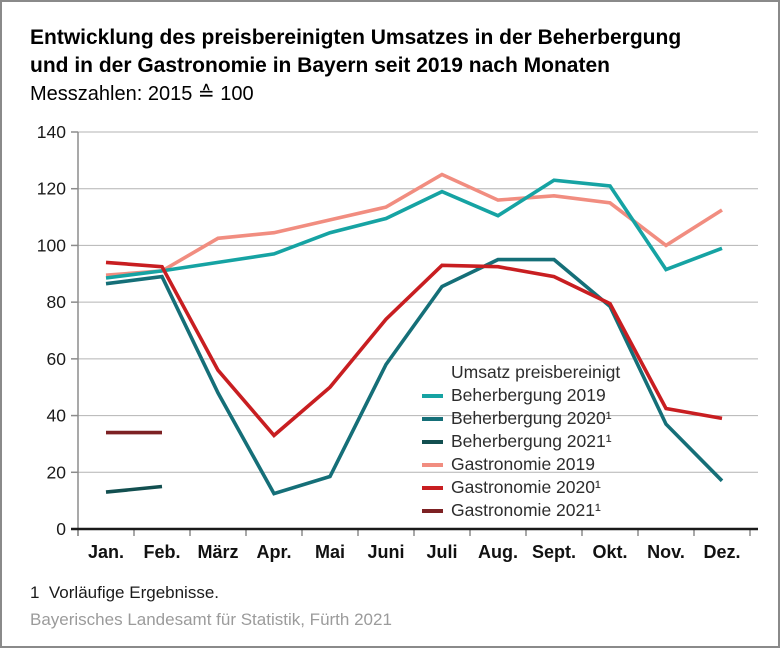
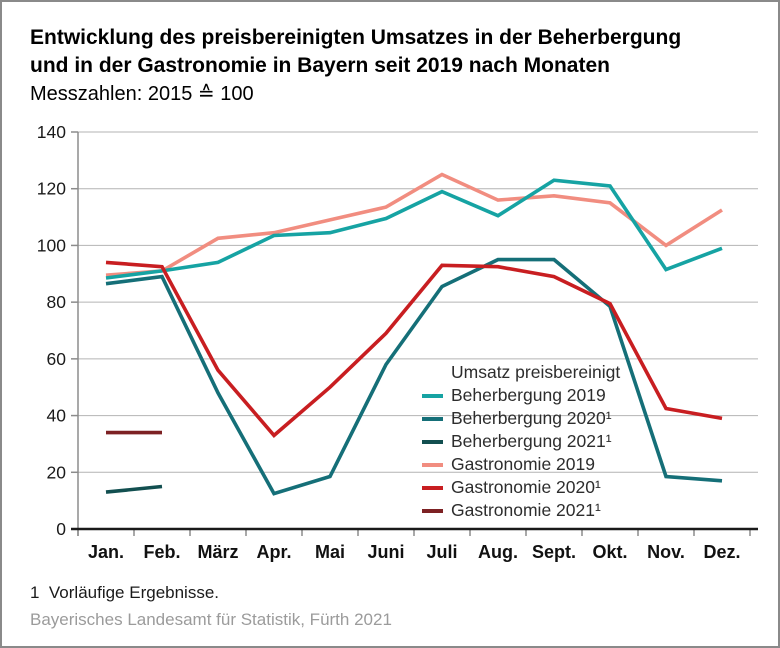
Beherbergung 2019/Apr.: 97 -> 104
Gastronomie 2020¹/Juni: 74 -> 69
Beherbergung 2020¹/Nov.: 37 -> 18
